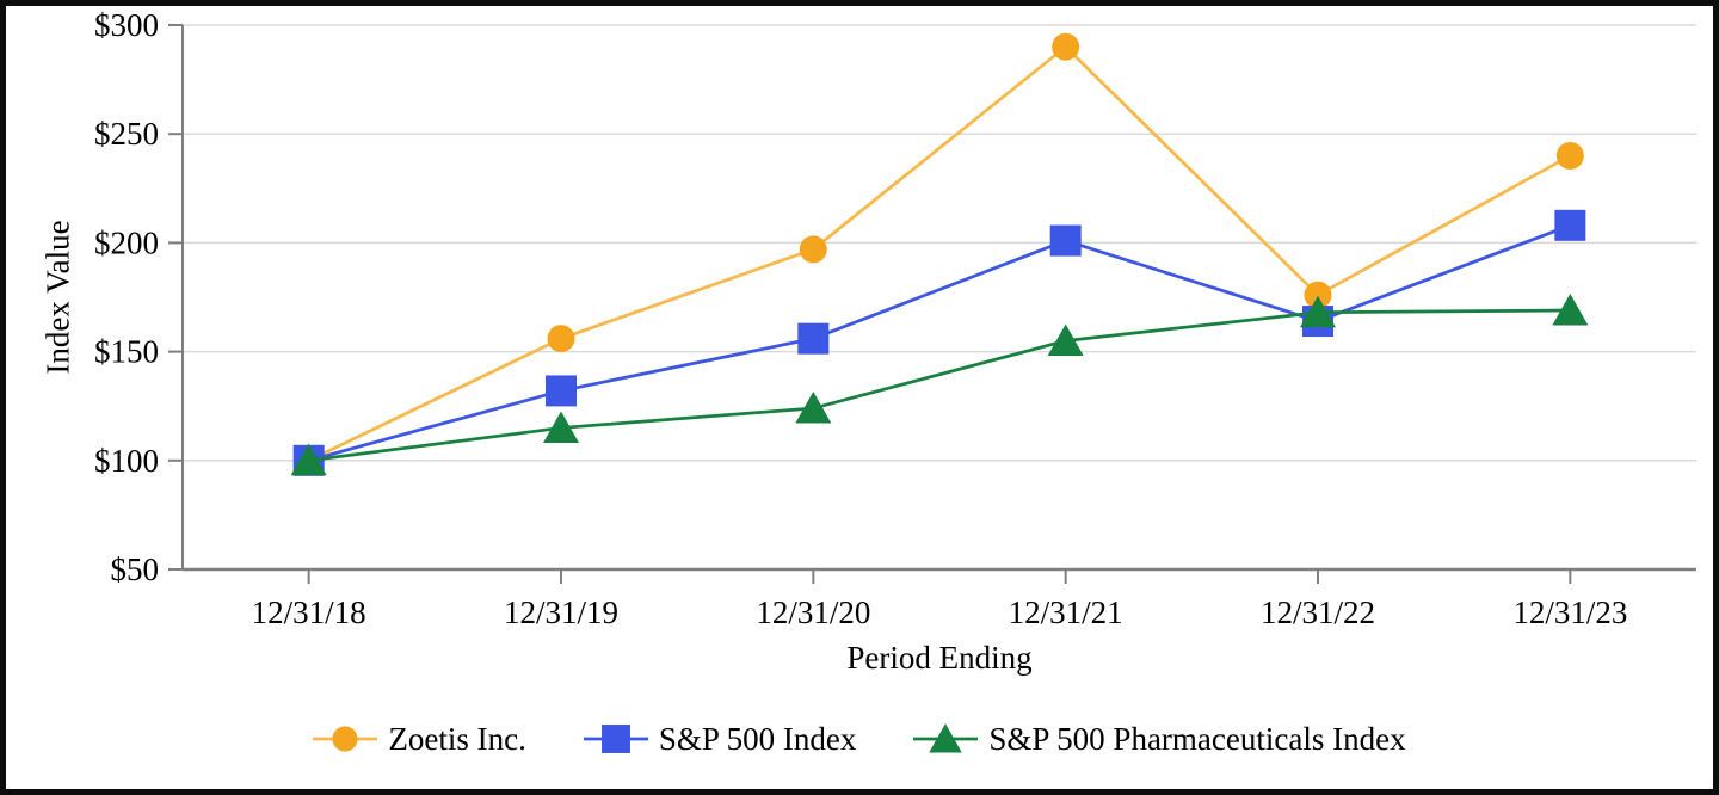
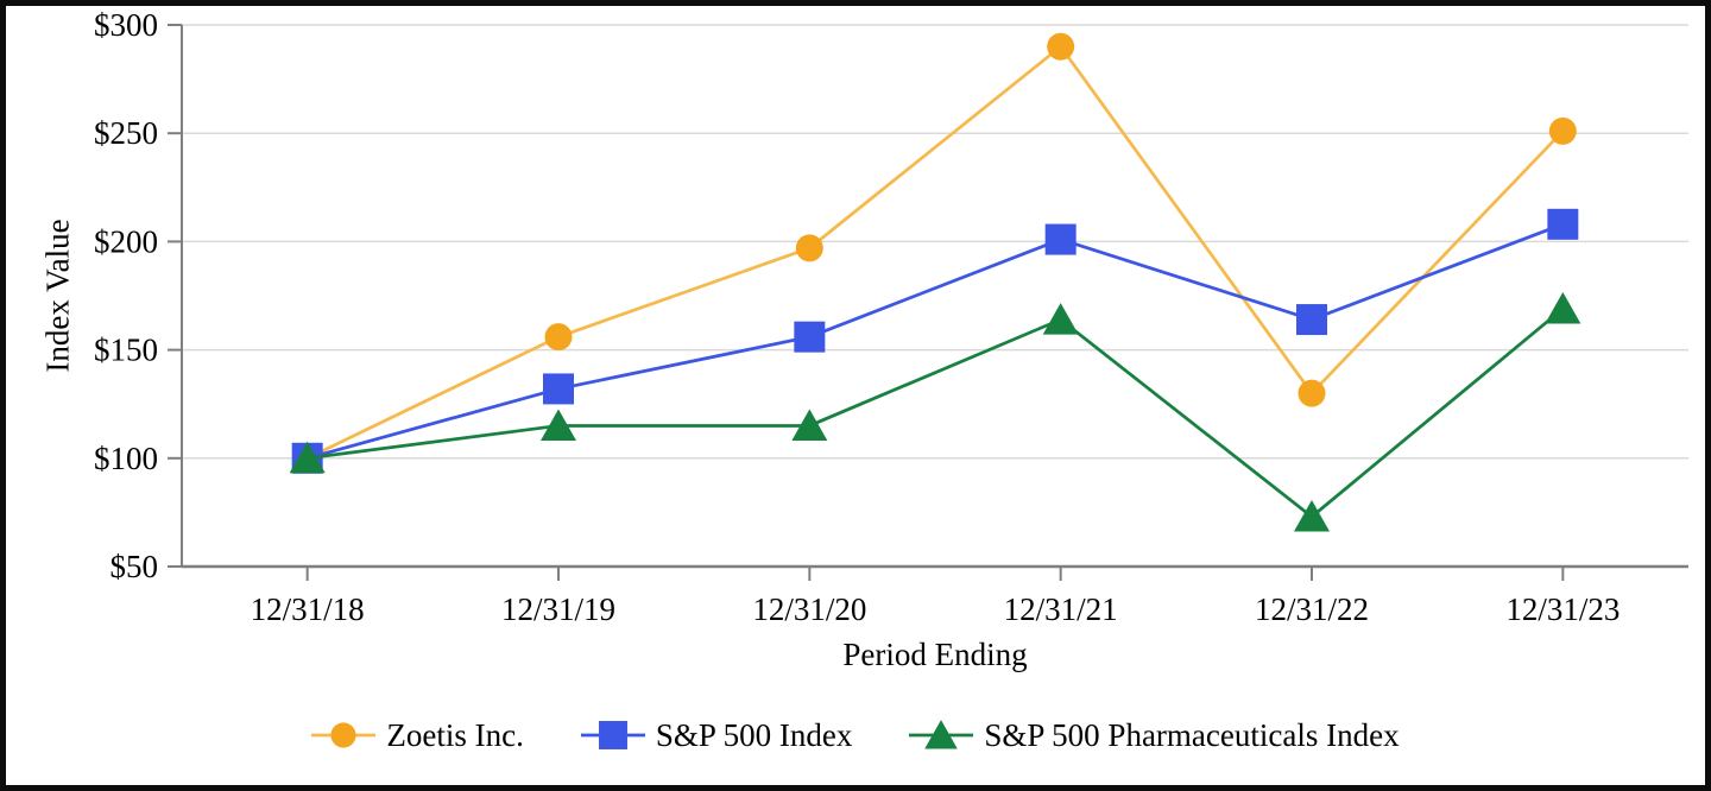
S&P 500 Pharmaceuticals Index/12/31/20: $124 -> $115
S&P 500 Pharmaceuticals Index/12/31/21: $155 -> $164
Zoetis Inc./12/31/22: $176 -> $130
S&P 500 Pharmaceuticals Index/12/31/22: $168 -> $73
Zoetis Inc./12/31/23: $240 -> $251
